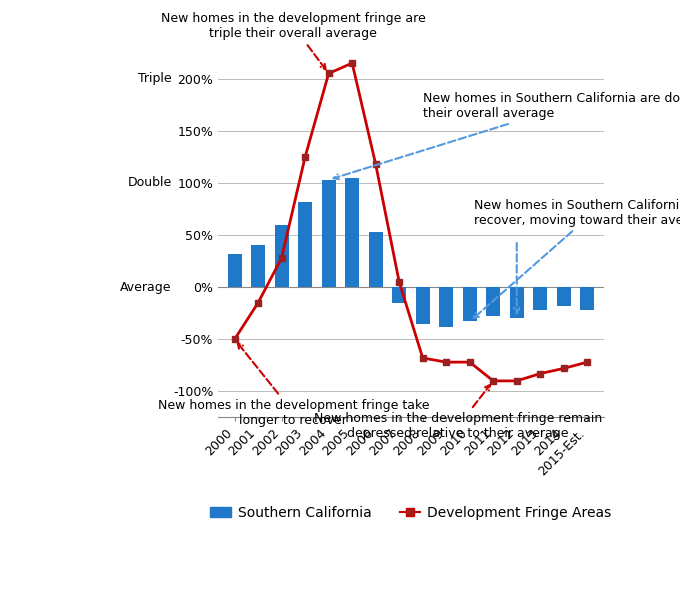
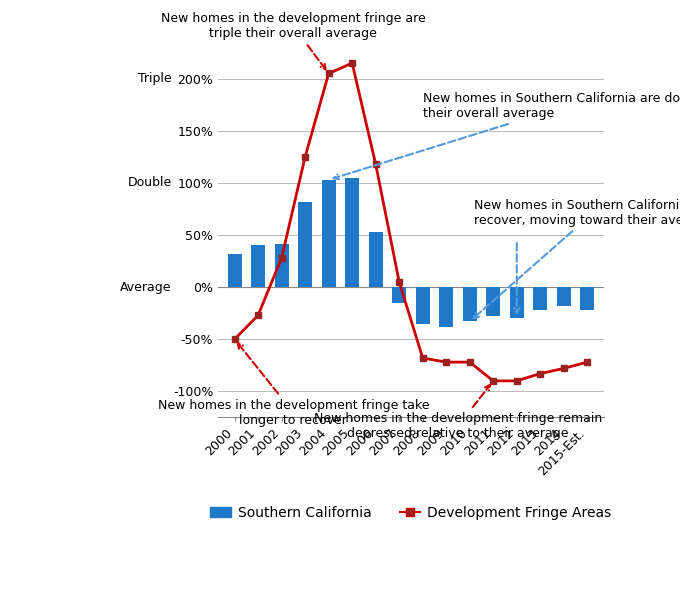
Development Fringe Areas/2001: -15% -> -27%
Southern California/2002: 60% -> 41%
